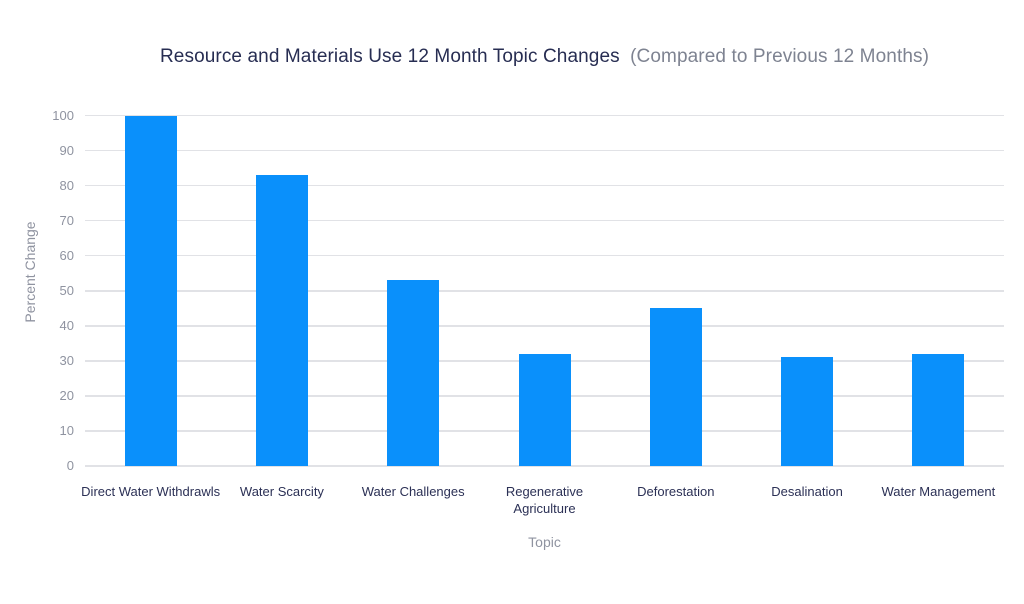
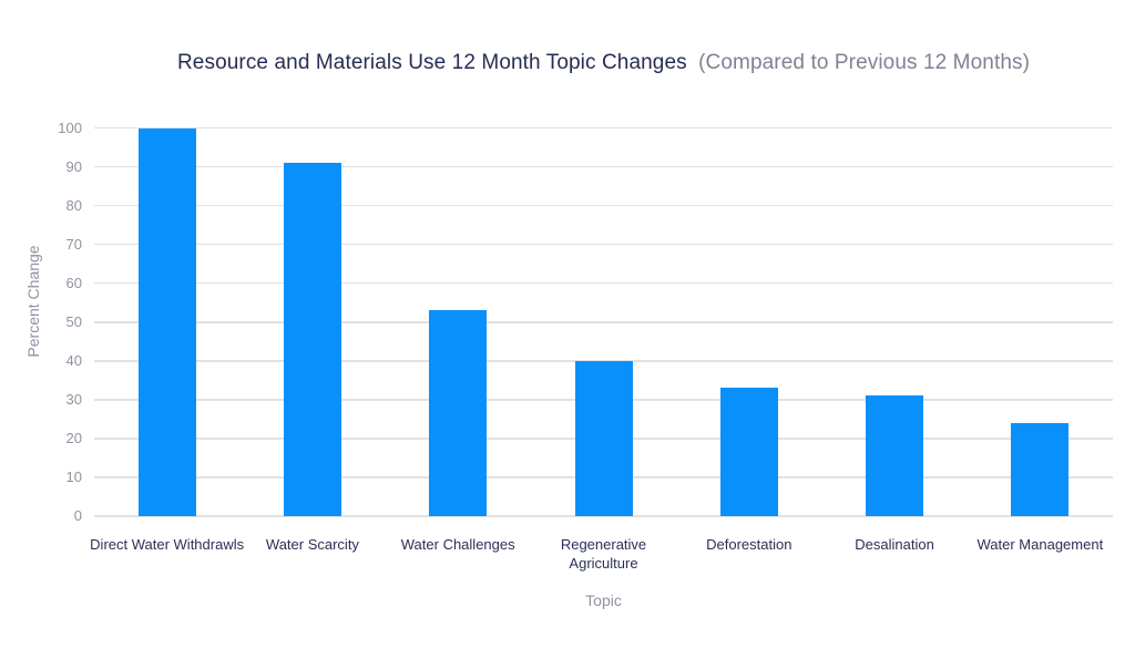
Water Scarcity: 83 -> 91
Regenerative Agriculture: 32 -> 40
Deforestation: 45 -> 33
Water Management: 32 -> 24
